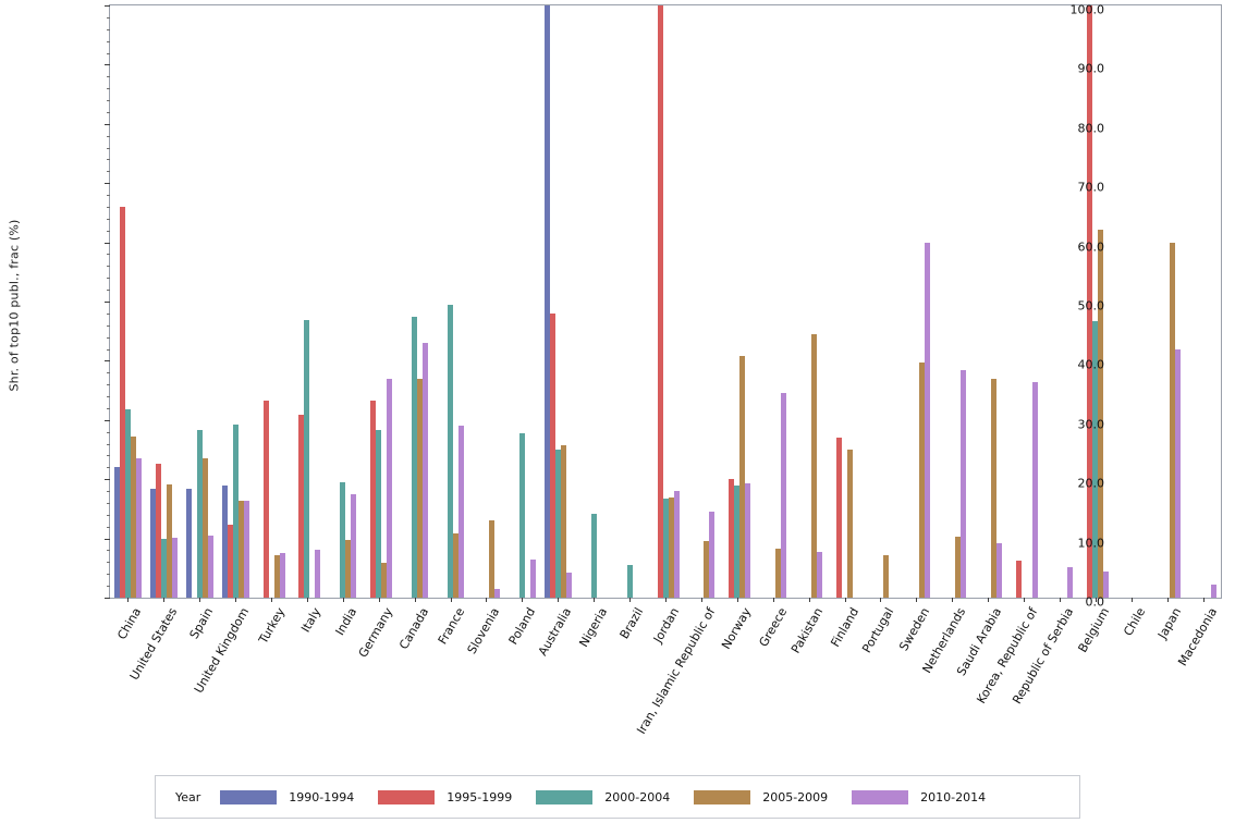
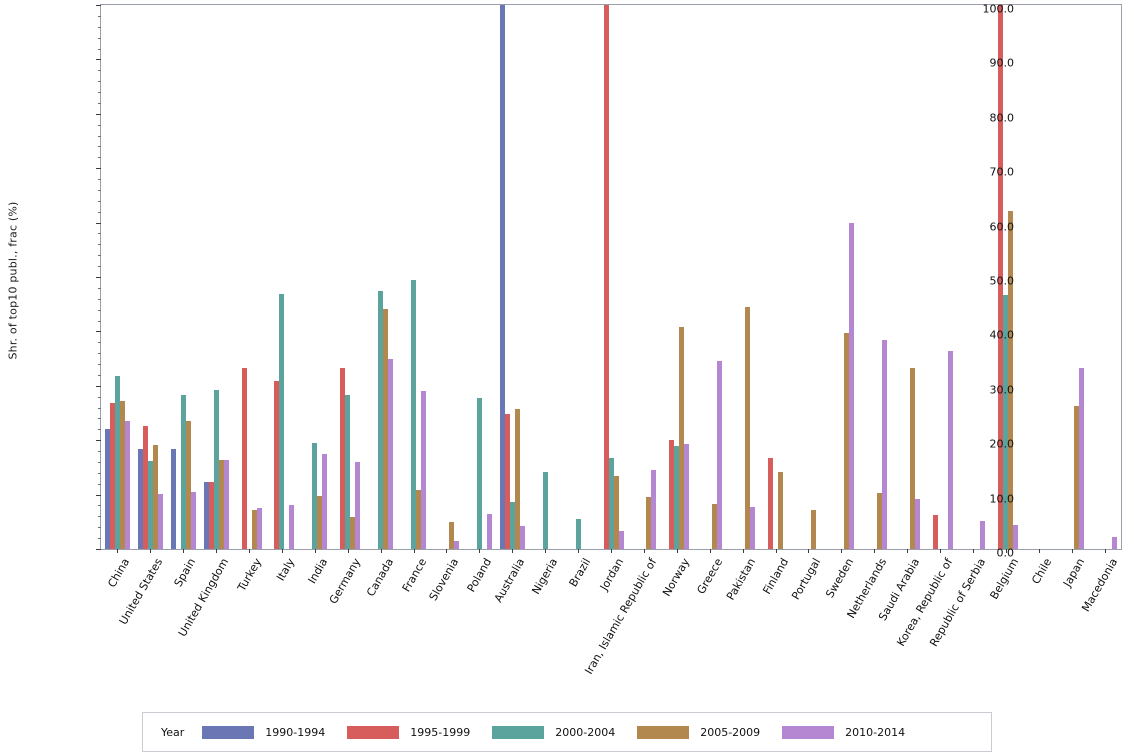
1995-1999/China: 66 -> 27
2000-2004/United States: 10 -> 16
1990-1994/United Kingdom: 19 -> 12
2010-2014/Germany: 37 -> 16
2005-2009/Canada: 37 -> 44
2010-2014/Canada: 43 -> 35
2005-2009/Slovenia: 13 -> 5
1995-1999/Australia: 48 -> 25
2000-2004/Australia: 25 -> 9
2005-2009/Jordan: 17 -> 13
2010-2014/Jordan: 18 -> 3
1995-1999/Finland: 27 -> 17
2005-2009/Finland: 25 -> 14
2005-2009/Saudi Arabia: 37 -> 33
2005-2009/Japan: 60 -> 26
2010-2014/Japan: 42 -> 33
